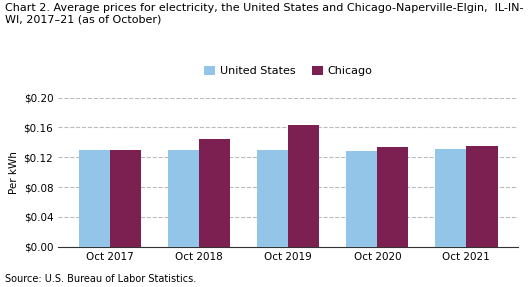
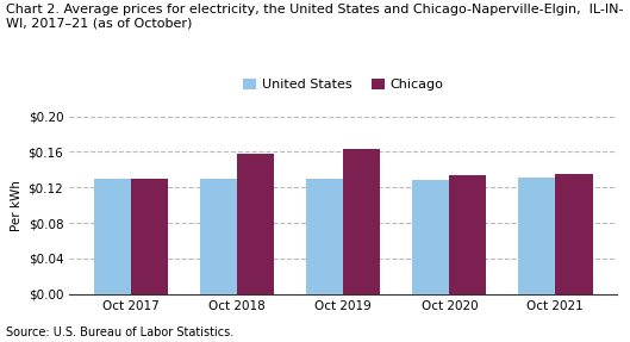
Chicago/Oct 2018: $0.144 -> $0.158
